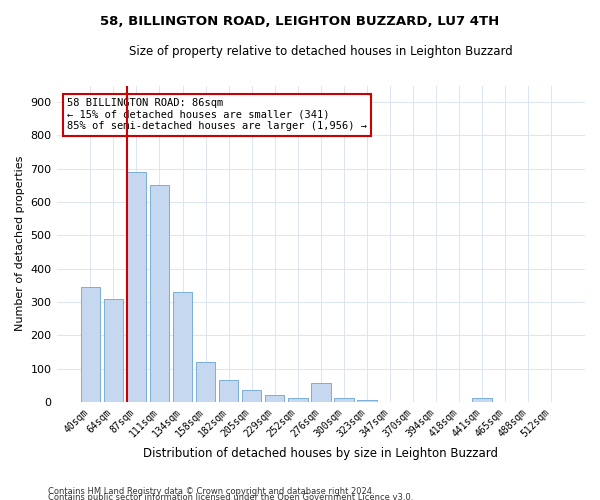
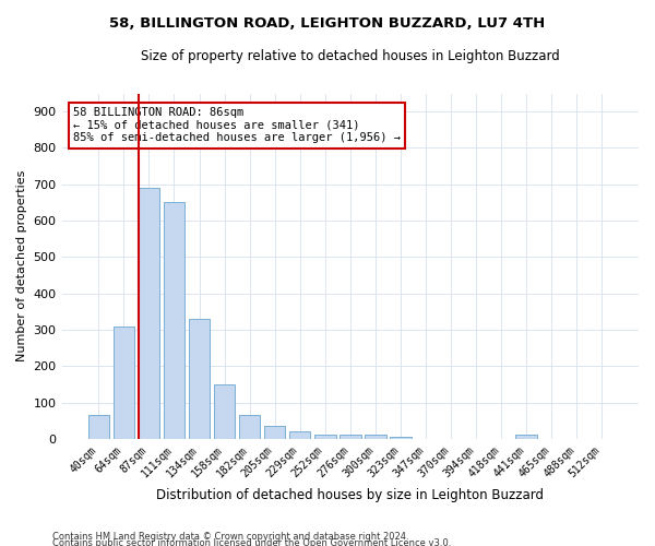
40sqm: 345 -> 65
158sqm: 120 -> 150
276sqm: 55 -> 10
